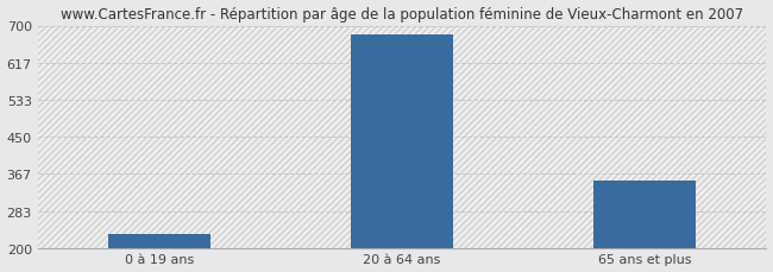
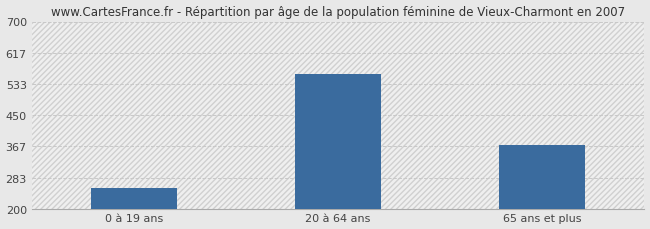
0 à 19 ans: 230 -> 255
20 à 64 ans: 679 -> 560
65 ans et plus: 350 -> 370
